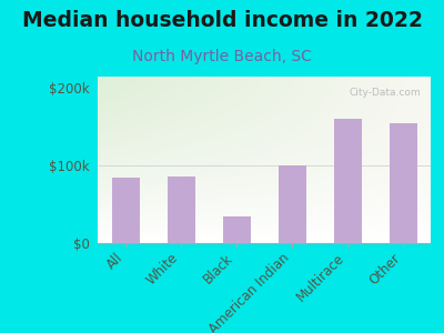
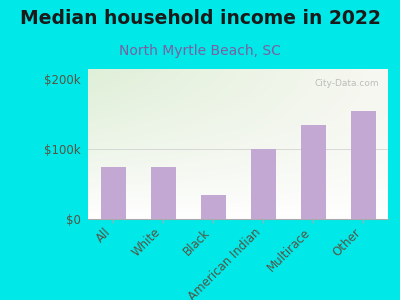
All: $84k -> $75k
White: $86k -> $75k
Multirace: $160k -> $135k
